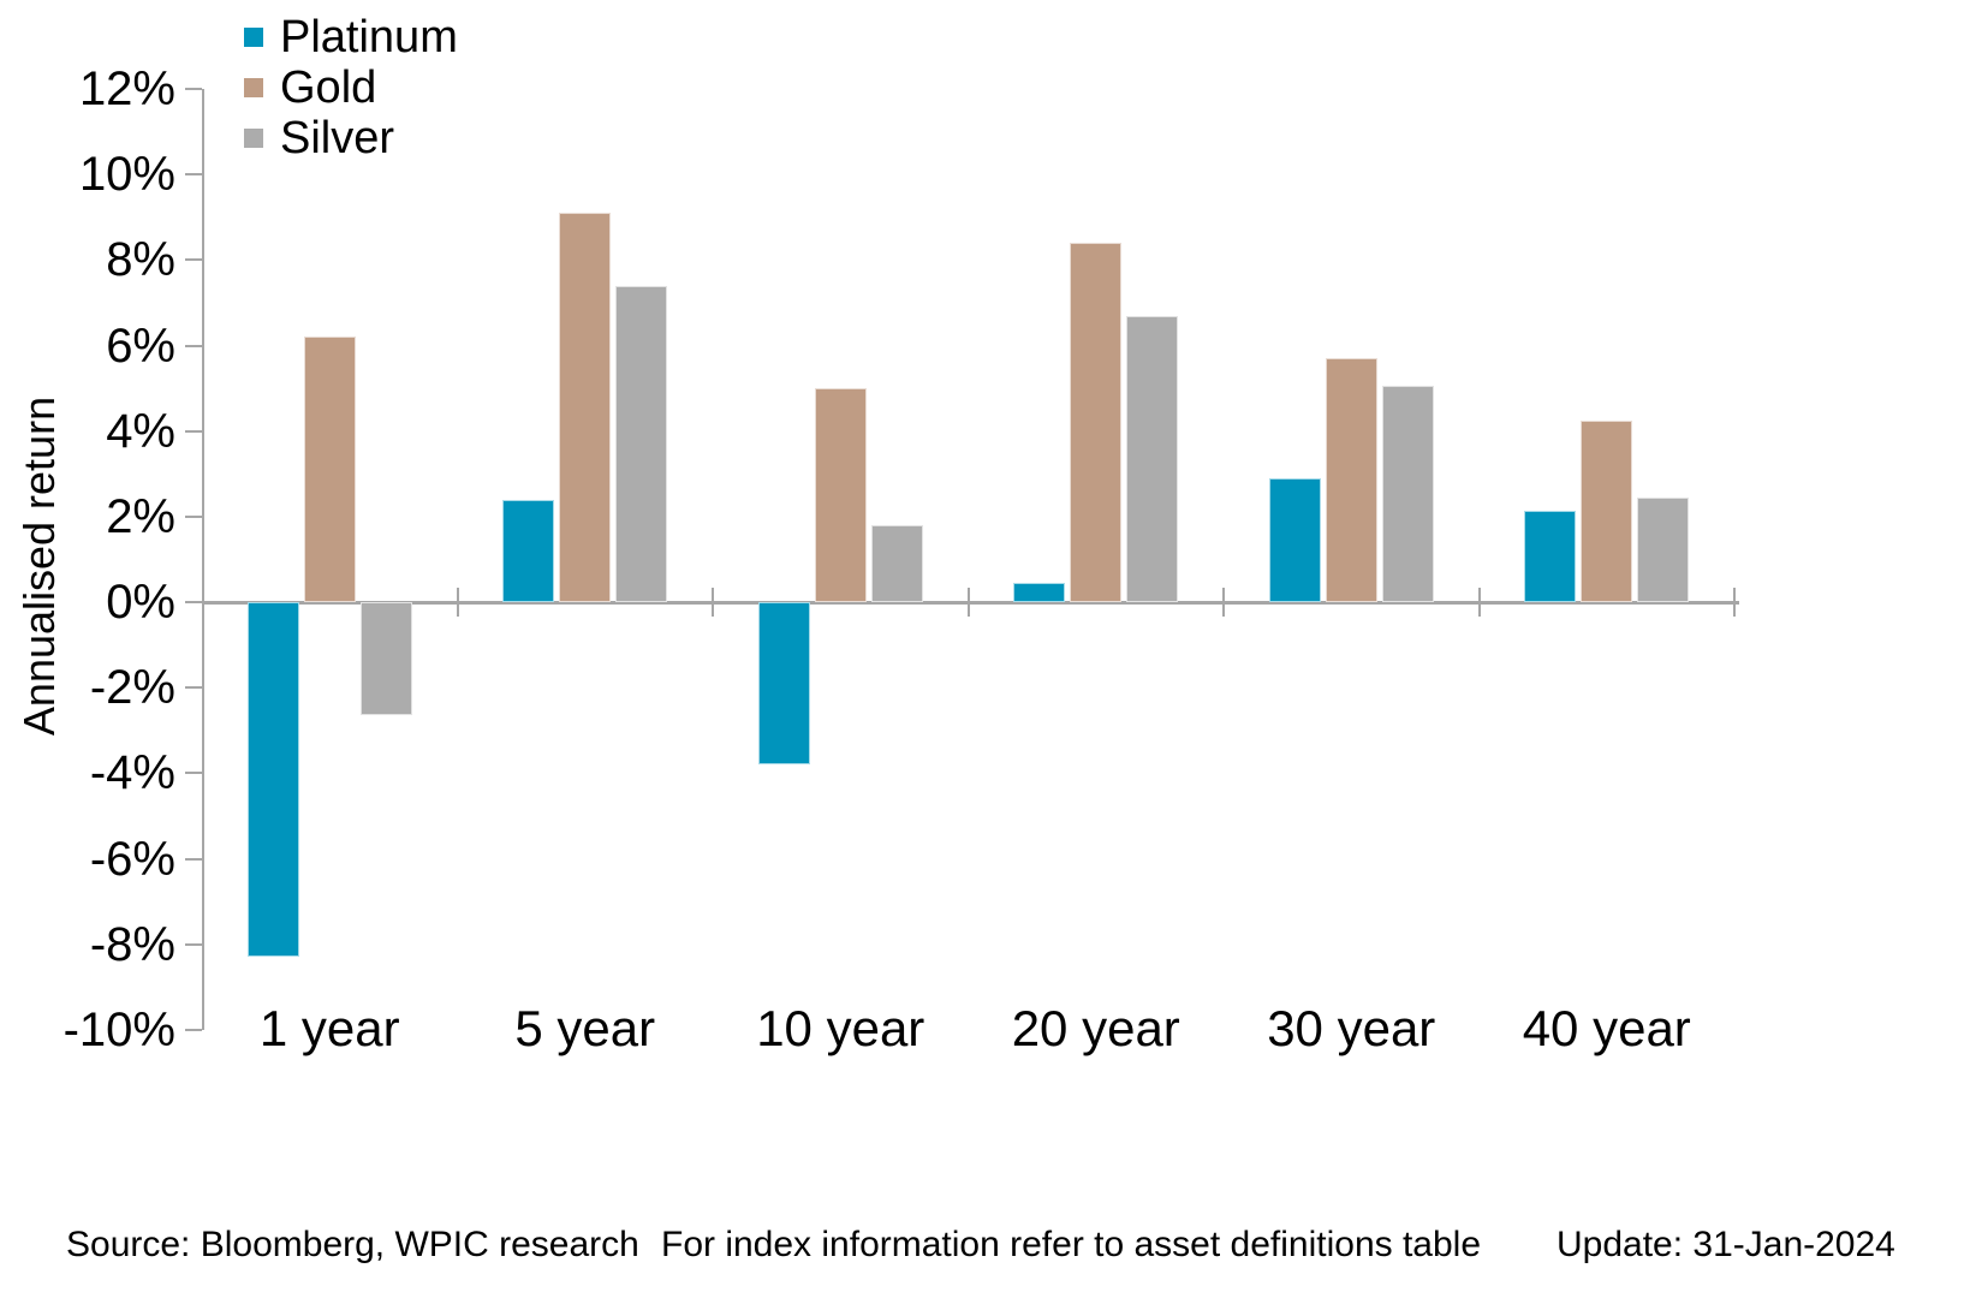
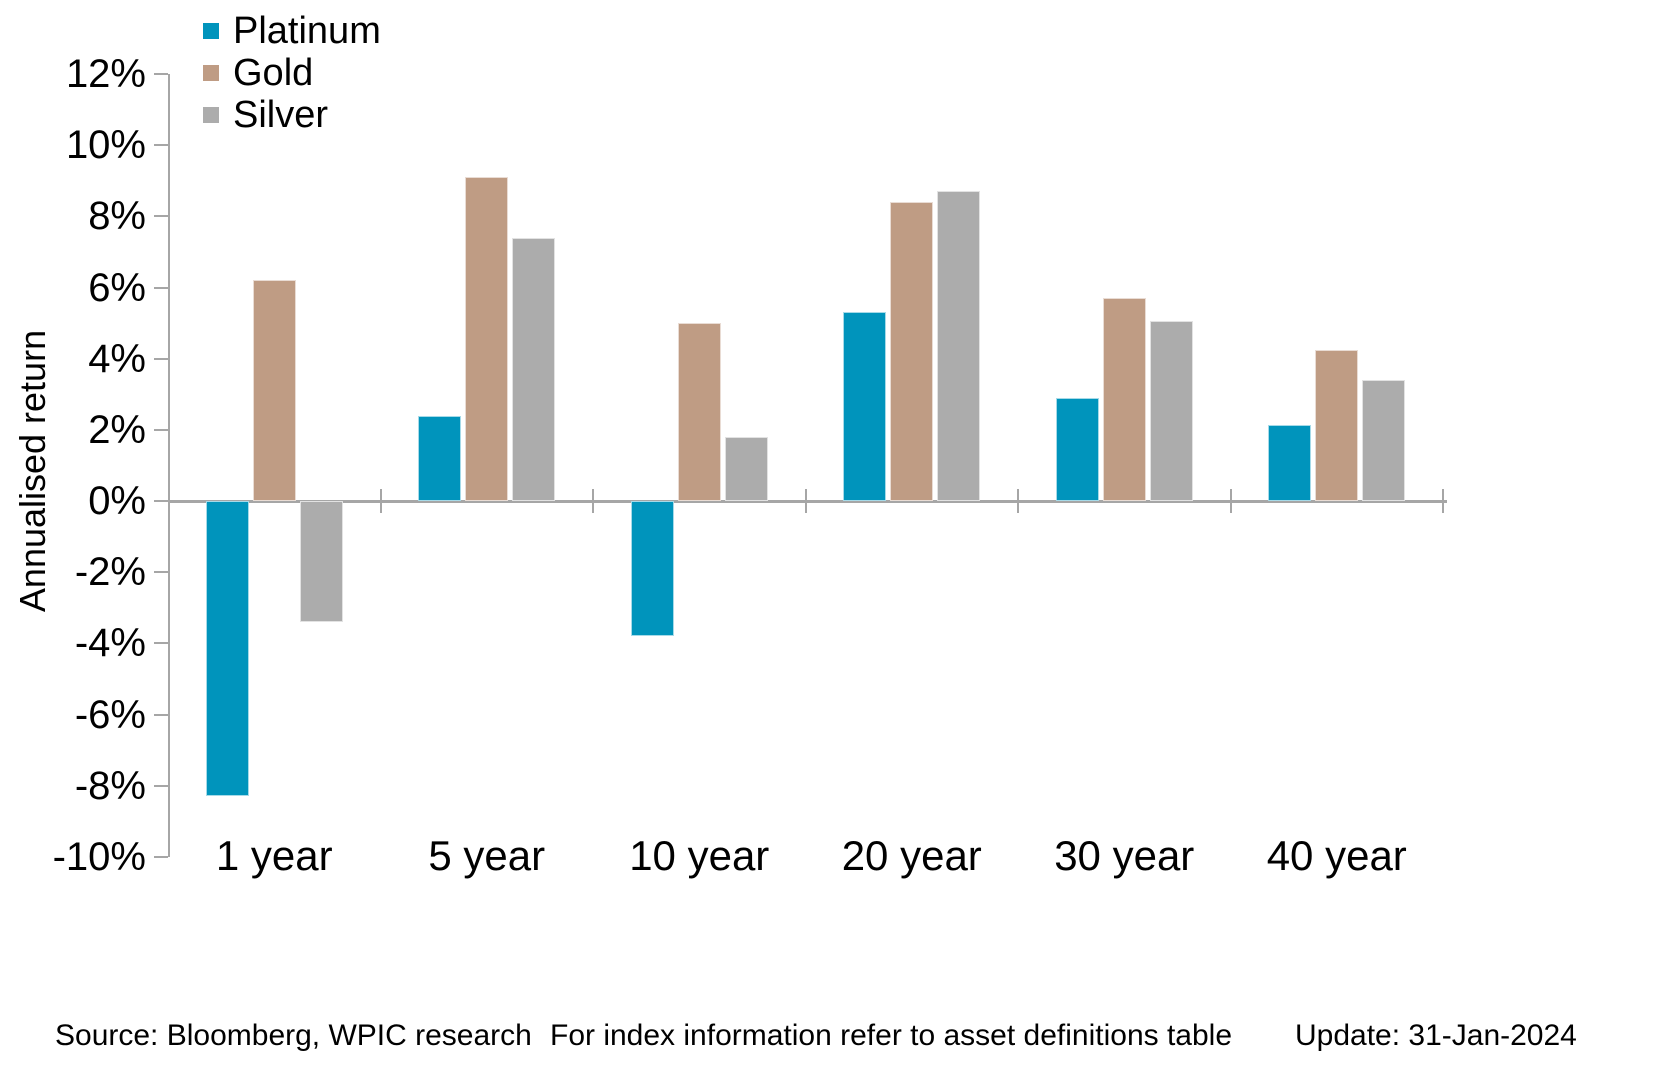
Silver/1 year: -2.6% -> -3.4%
Platinum/20 year: 0.5% -> 5.3%
Silver/20 year: 6.7% -> 8.7%
Silver/40 year: 2.5% -> 3.4%
